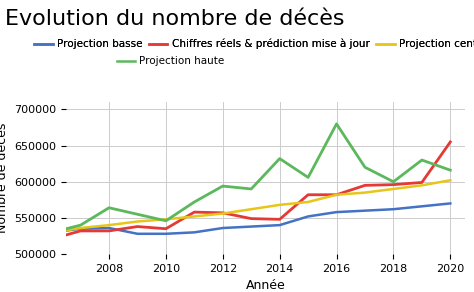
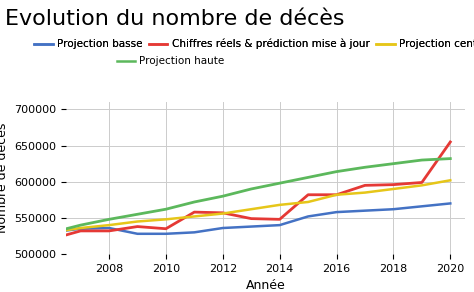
Projection haute/2008: 564000 -> 548000
Projection haute/2010: 546000 -> 562000
Projection haute/2012: 594000 -> 580000
Projection haute/2014: 632000 -> 598000
Projection haute/2016: 680000 -> 614000
Projection haute/2018: 600000 -> 625000
Projection haute/2020: 616000 -> 632000
